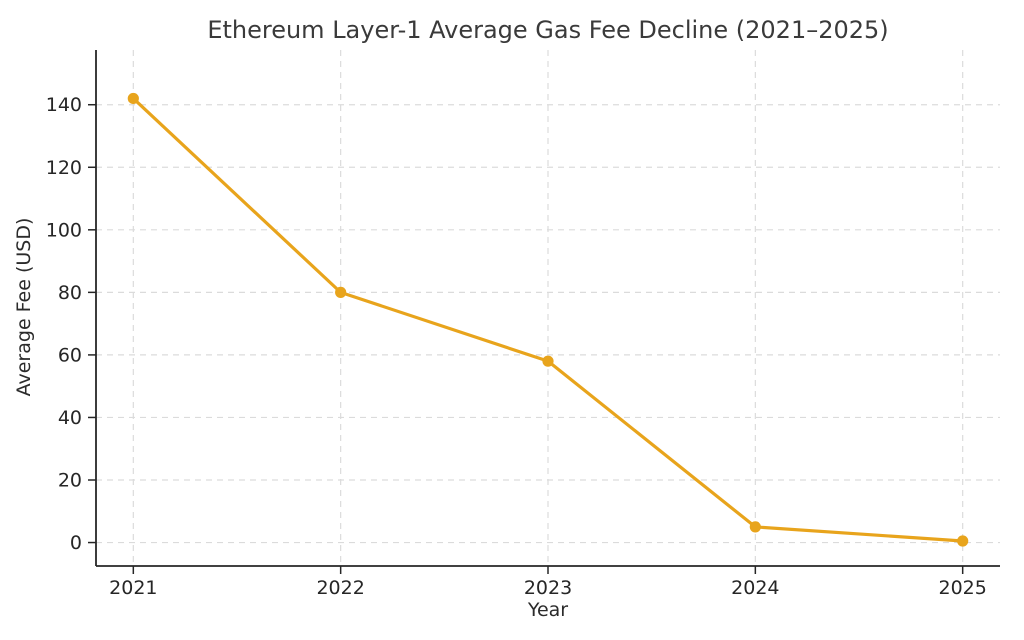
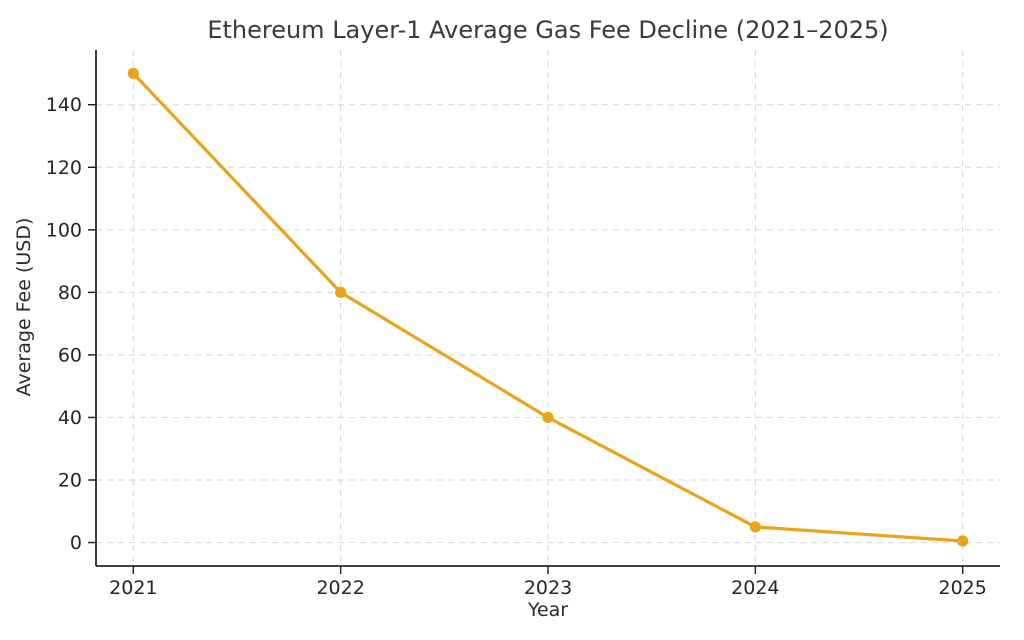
2021: 142 -> 150
2023: 58 -> 40
